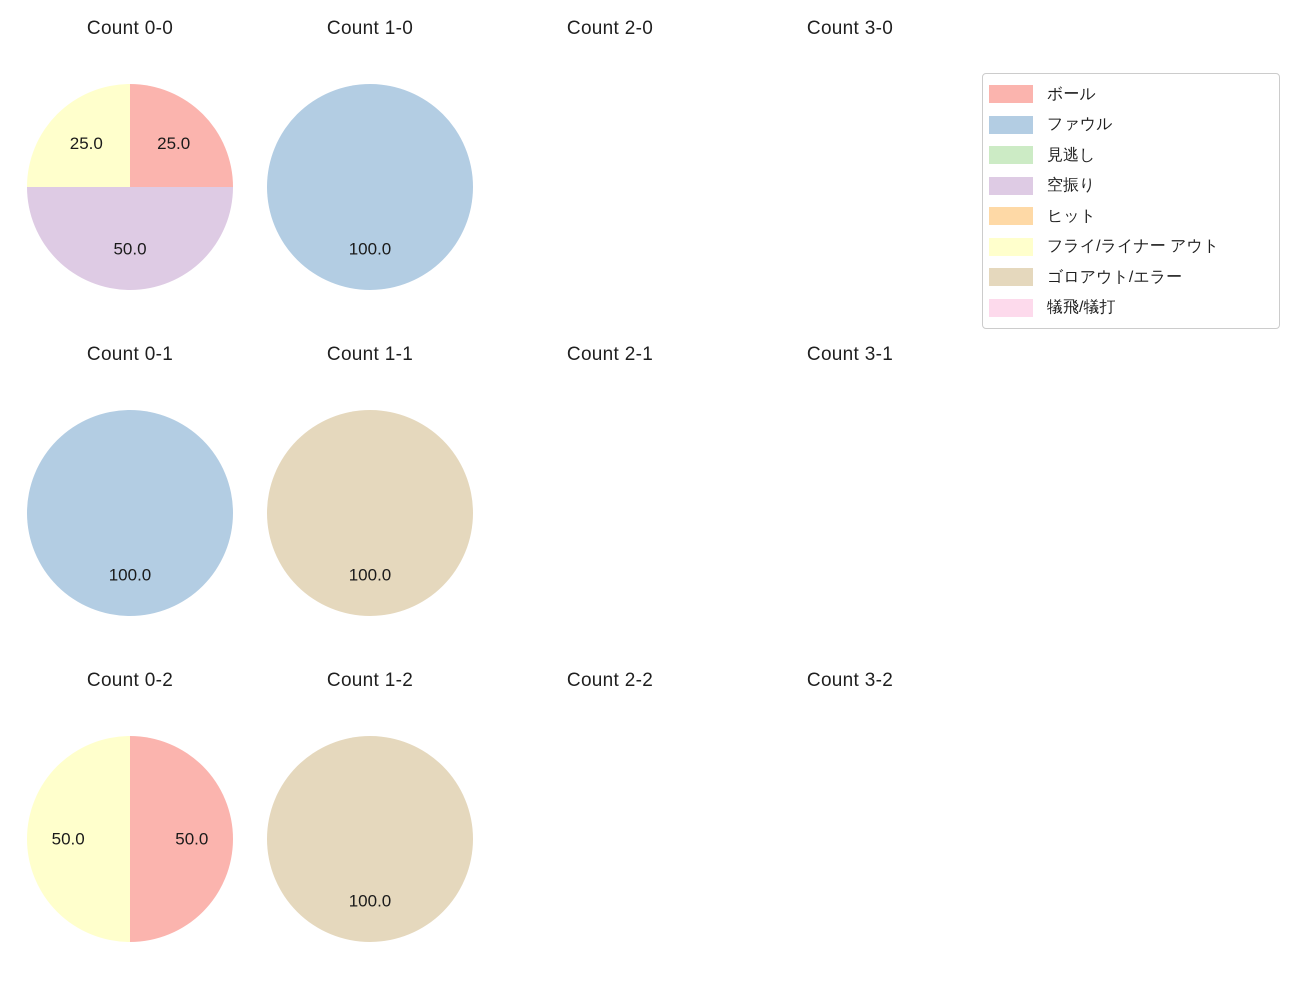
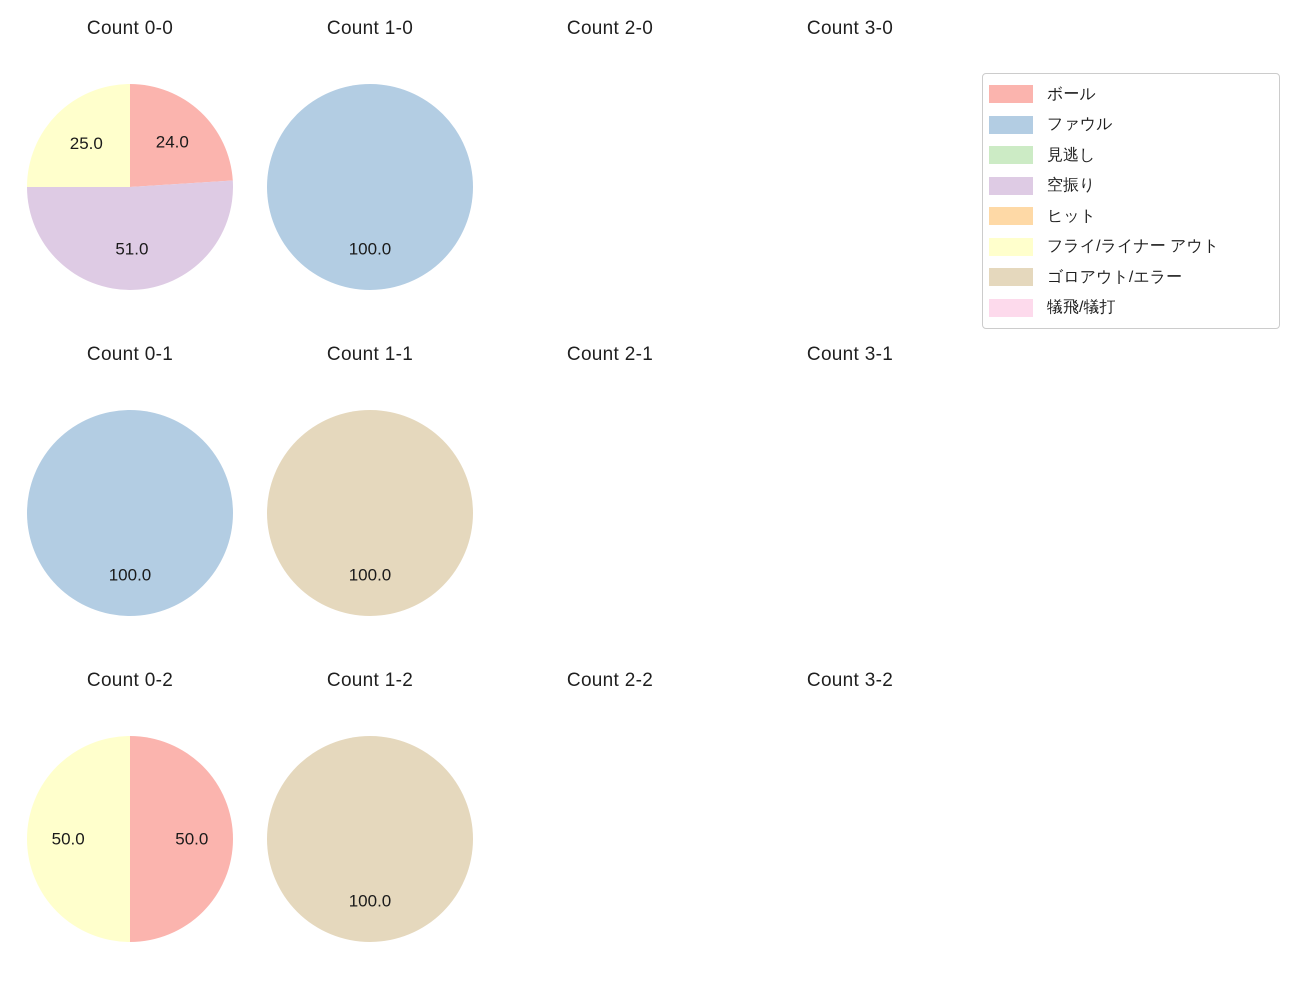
Count 0-0/ボール: 25.0 -> 24.0
Count 0-0/空振り: 50.0 -> 51.0
